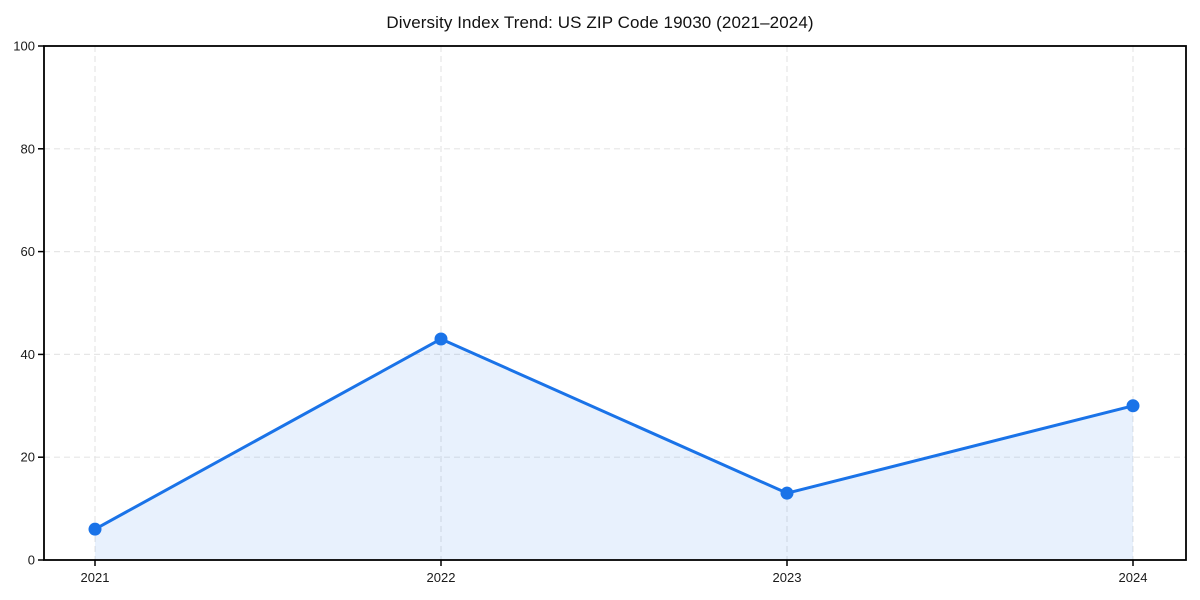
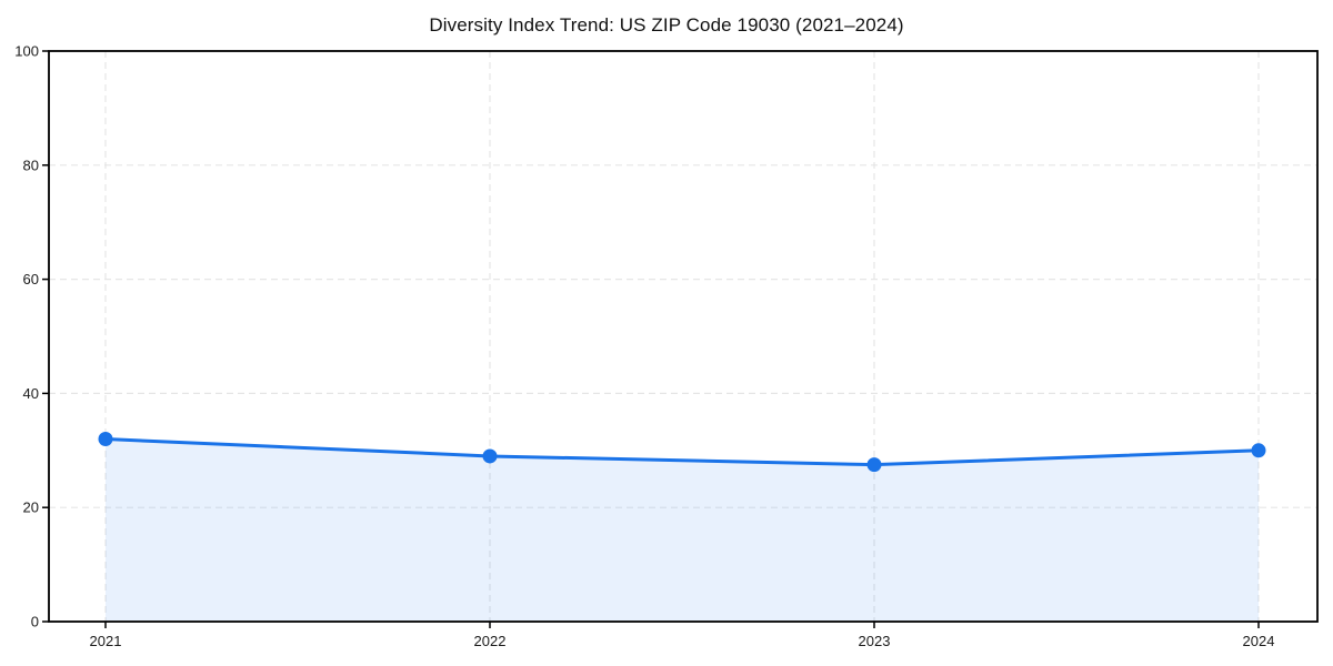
2021: 6 -> 32
2022: 43 -> 29
2023: 13 -> 28
